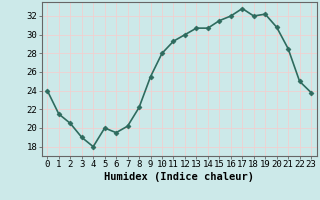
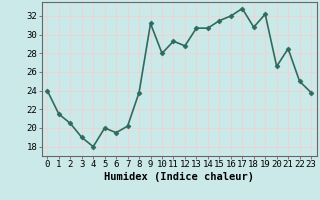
8: 22.2 -> 23.8
9: 25.5 -> 31.2
12: 30.0 -> 28.8
18: 32.0 -> 30.8
20: 30.8 -> 26.6
